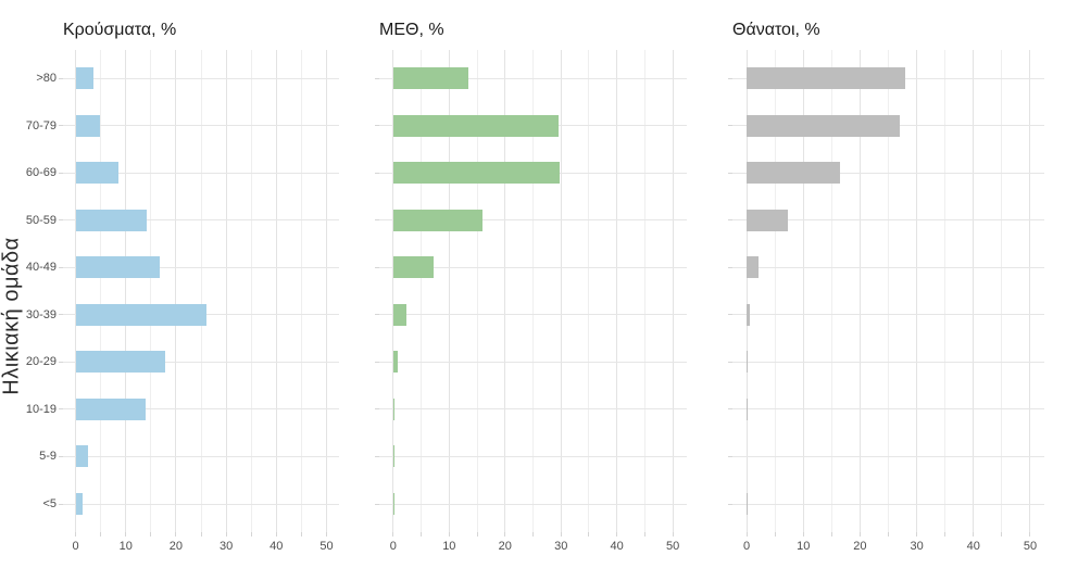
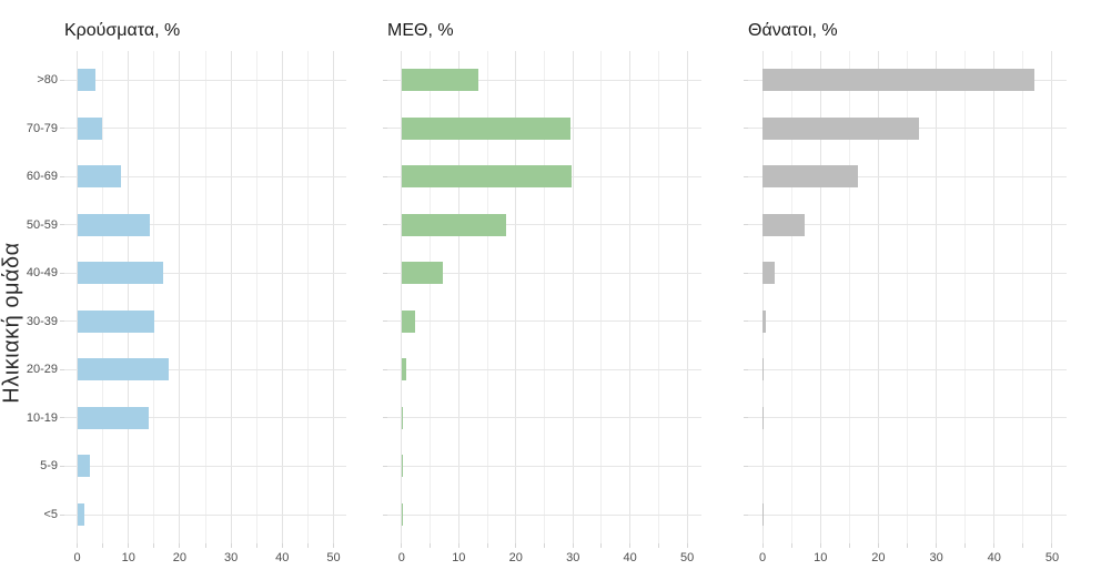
Θάνατοι, %/>80: 28 -> 47
ΜΕΘ, %/50-59: 16 -> 18
Κρούσματα, %/30-39: 26 -> 15
